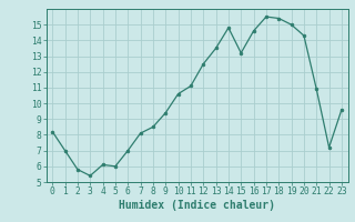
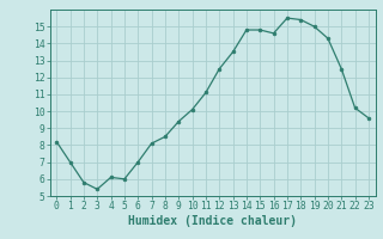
10: 10.6 -> 10.1
15: 13.2 -> 14.8
21: 10.9 -> 12.5
22: 7.2 -> 10.2
